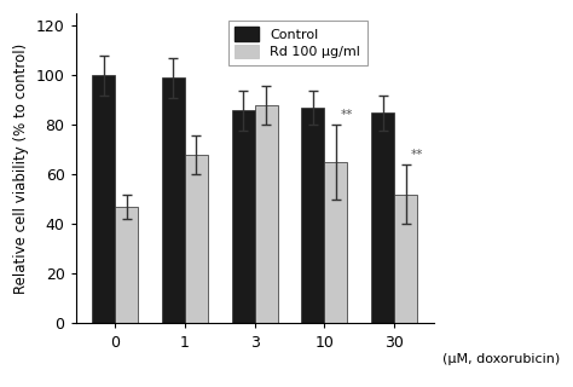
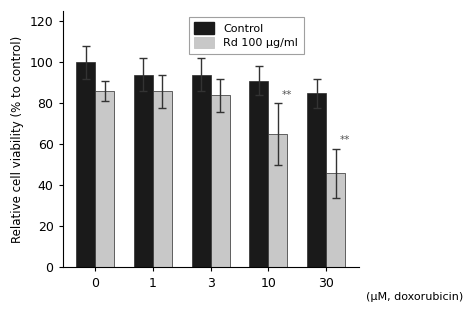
Rd 100 μg/ml/0: 47 -> 86
Control/1: 99 -> 94
Rd 100 μg/ml/1: 68 -> 86
Control/3: 86 -> 94
Rd 100 μg/ml/3: 88 -> 84
Control/10: 87 -> 91
Rd 100 μg/ml/30: 52 -> 46
